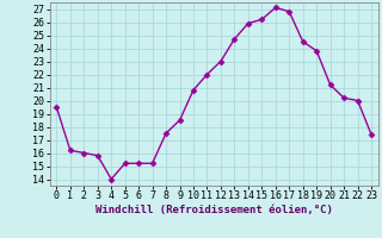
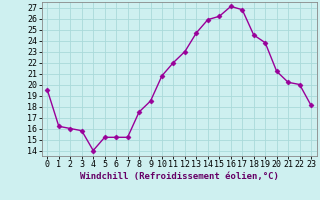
23: 17.4 -> 18.1
